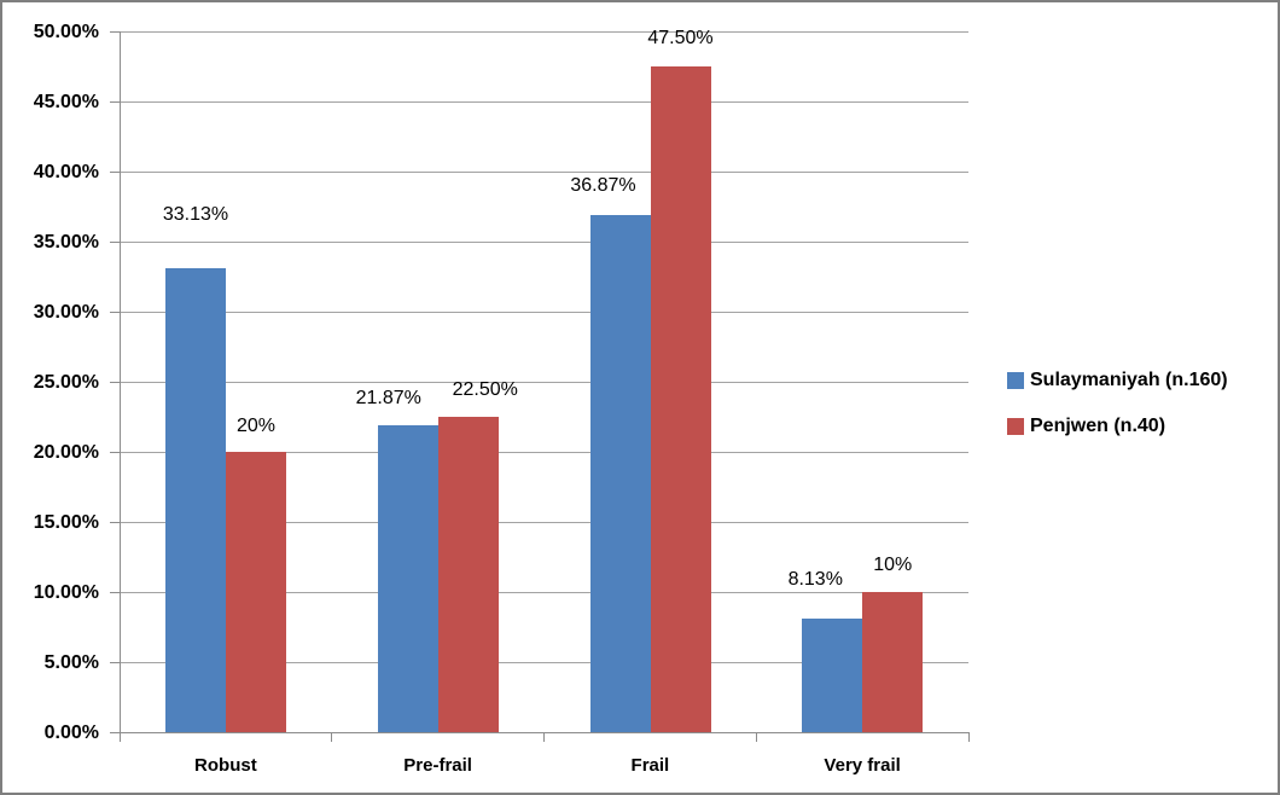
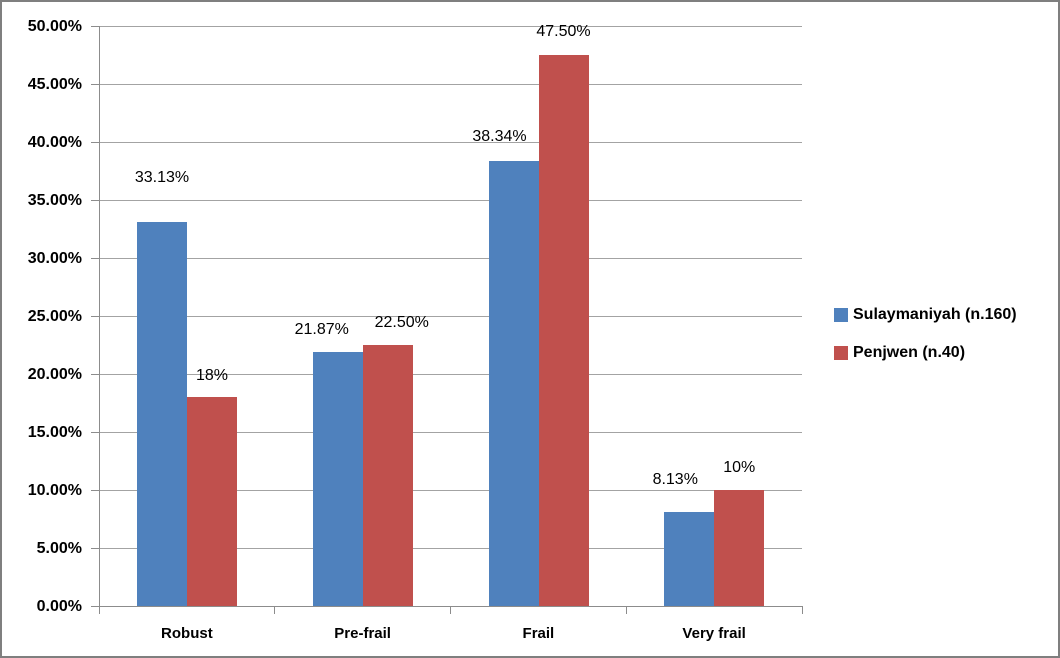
Penjwen (n.40)/Robust: 20% -> 18%
Sulaymaniyah (n.160)/Frail: 36.87% -> 38.34%
